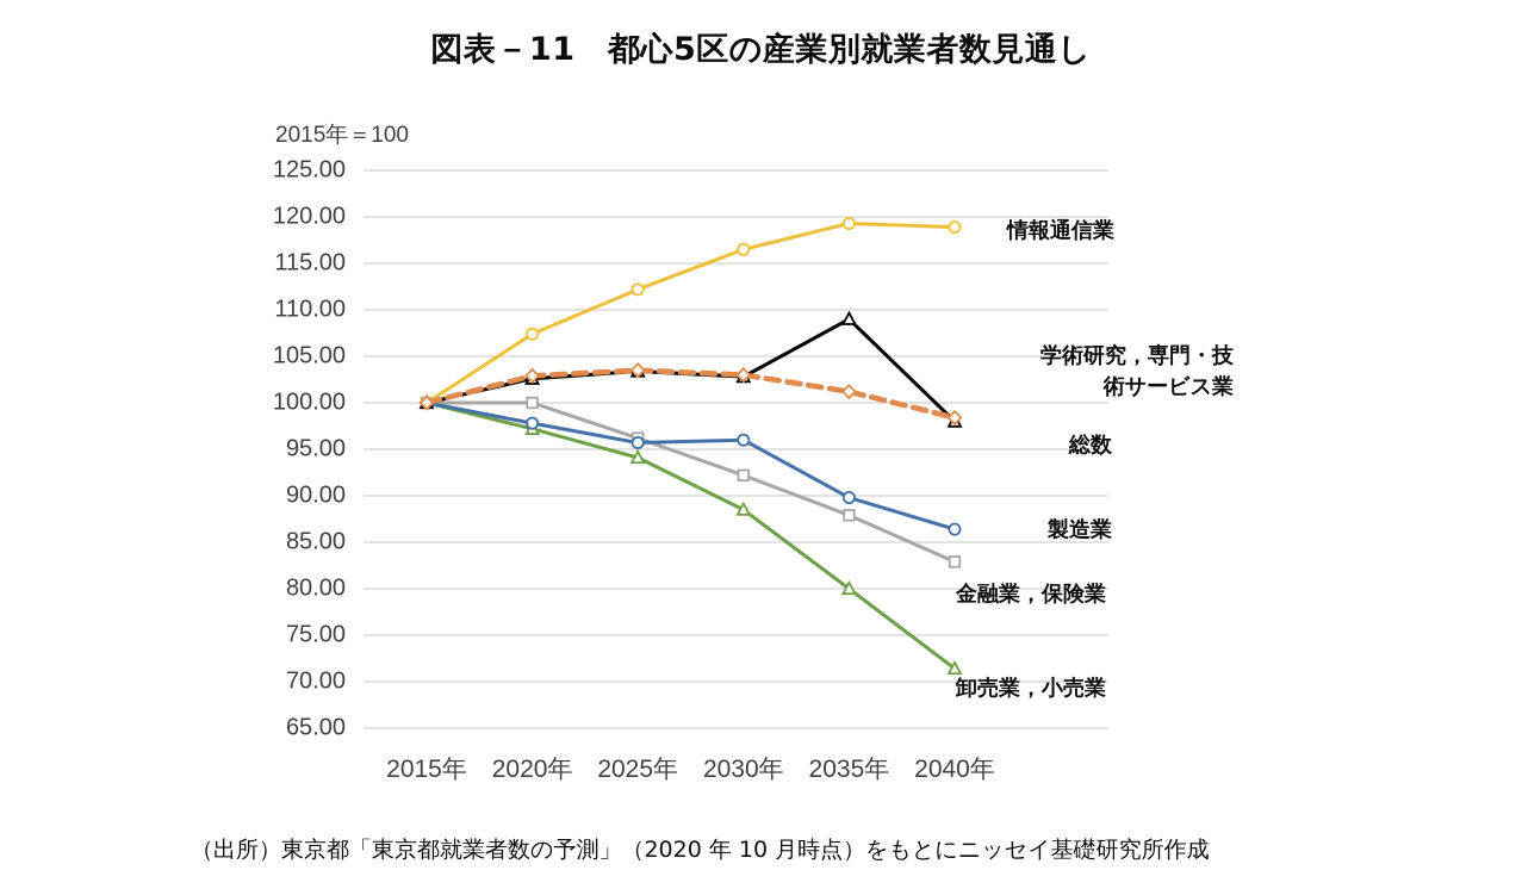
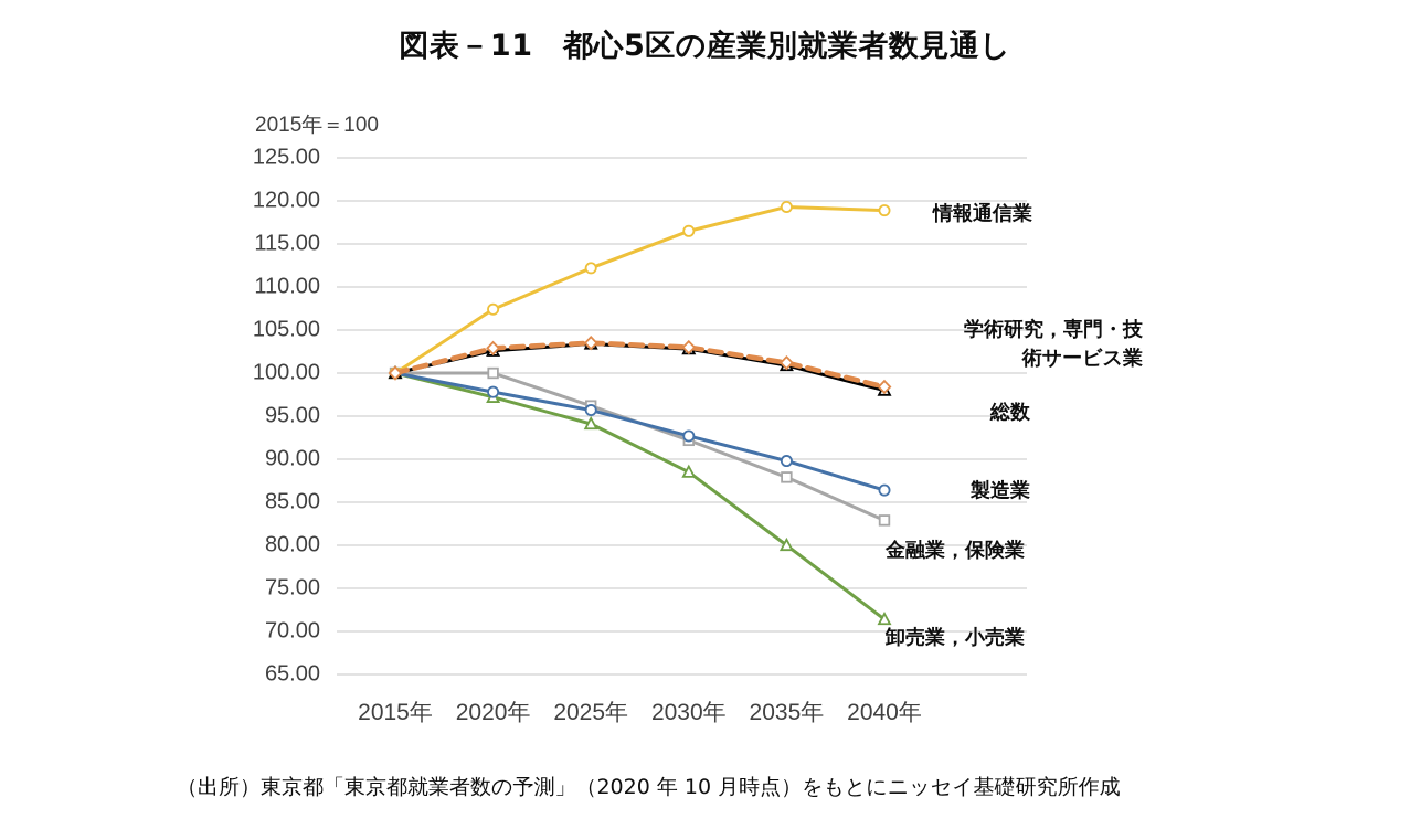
製造業/2030年: 96 -> 93
総数/2035年: 109 -> 101
